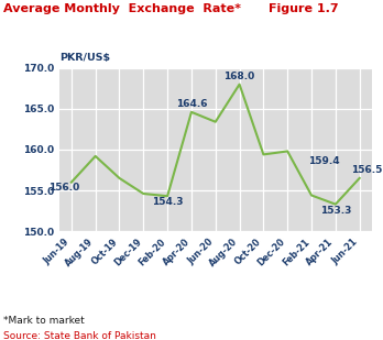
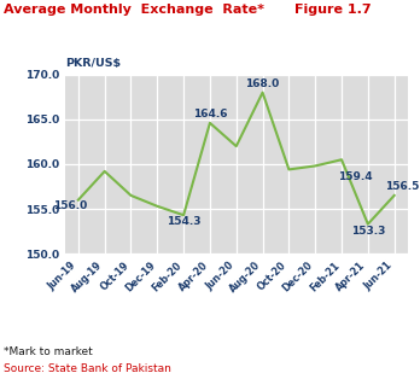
Dec-19: 154.6 -> 155.3
Jun-20: 163.4 -> 162.0
Feb-21: 154.4 -> 160.5
